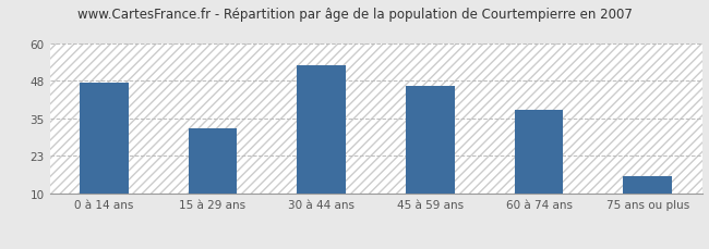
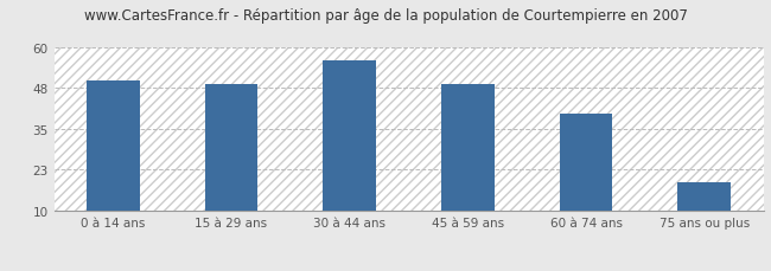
0 à 14 ans: 47 -> 50
15 à 29 ans: 32 -> 49
30 à 44 ans: 53 -> 56
45 à 59 ans: 46 -> 49
60 à 74 ans: 38 -> 40
75 ans ou plus: 16 -> 19
